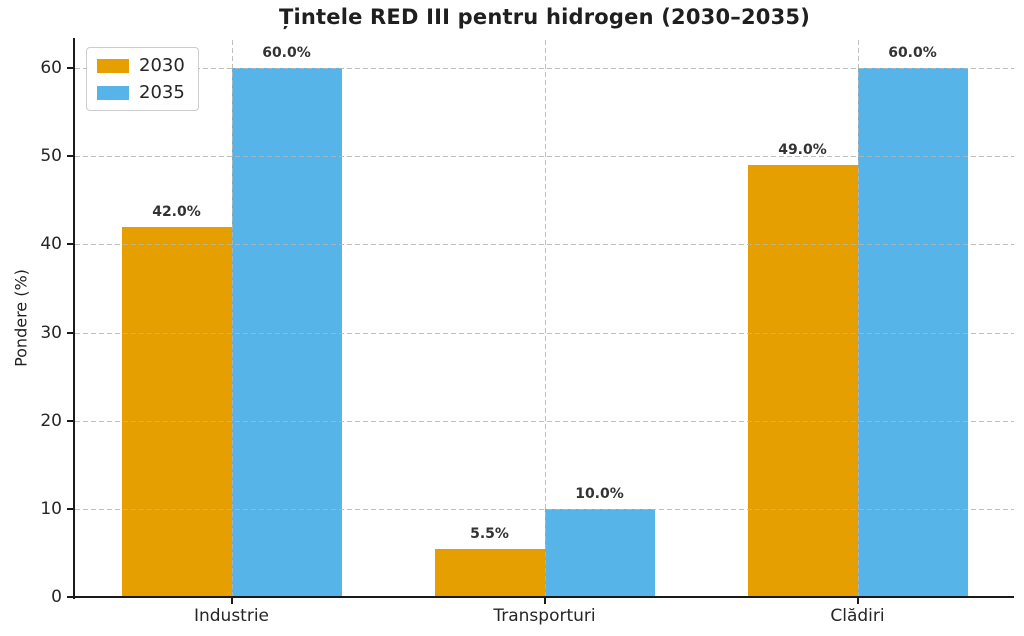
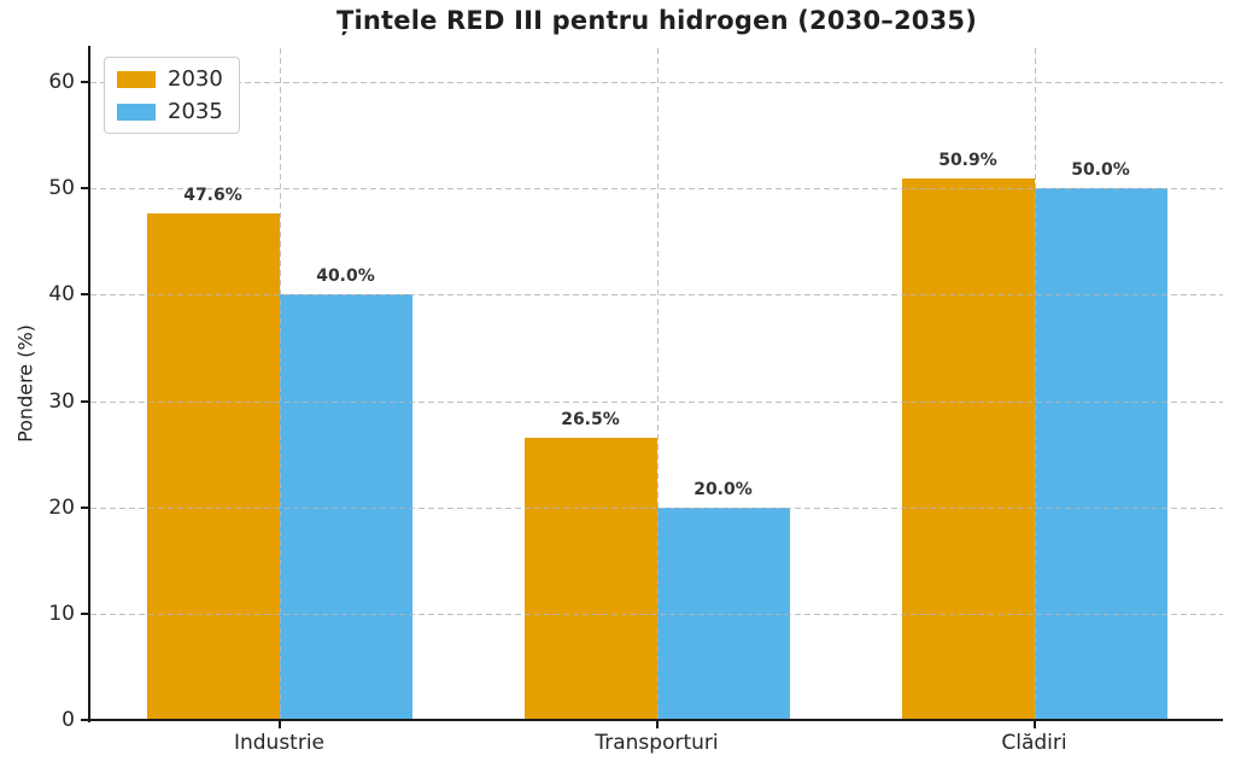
2030/Industrie: 42.0% -> 47.6%
2035/Industrie: 60.0% -> 40.0%
2030/Transporturi: 5.5% -> 26.5%
2035/Transporturi: 10.0% -> 20.0%
2030/Clădiri: 49.0% -> 50.9%
2035/Clădiri: 60.0% -> 50.0%
